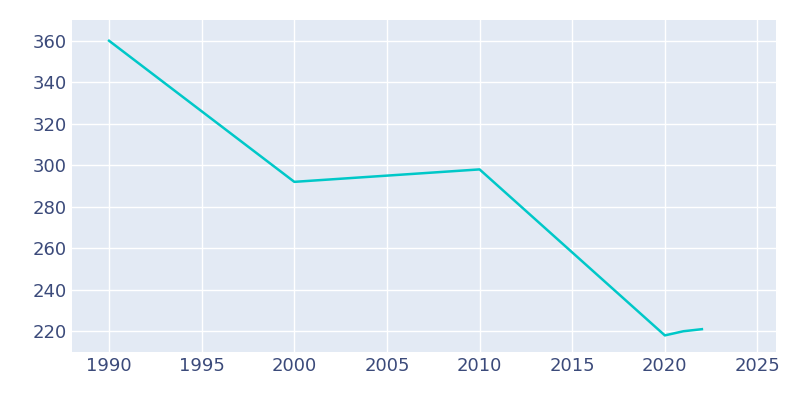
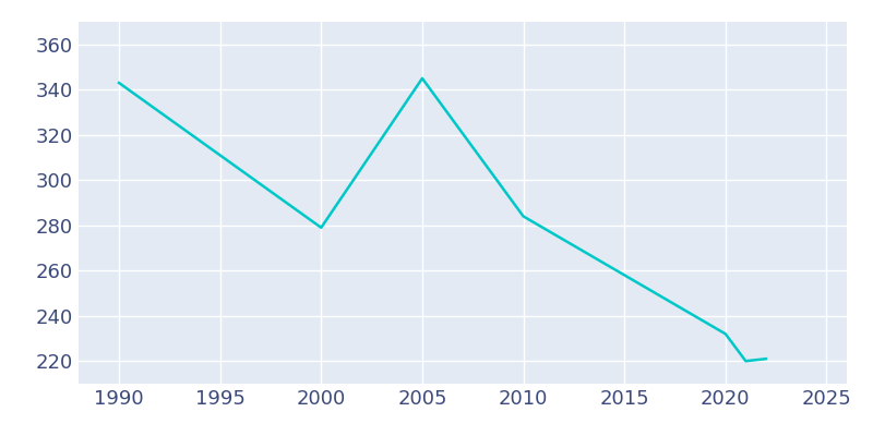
1990: 360 -> 343
2000: 292 -> 279
2005: 295 -> 345
2010: 298 -> 284
2020: 218 -> 232
